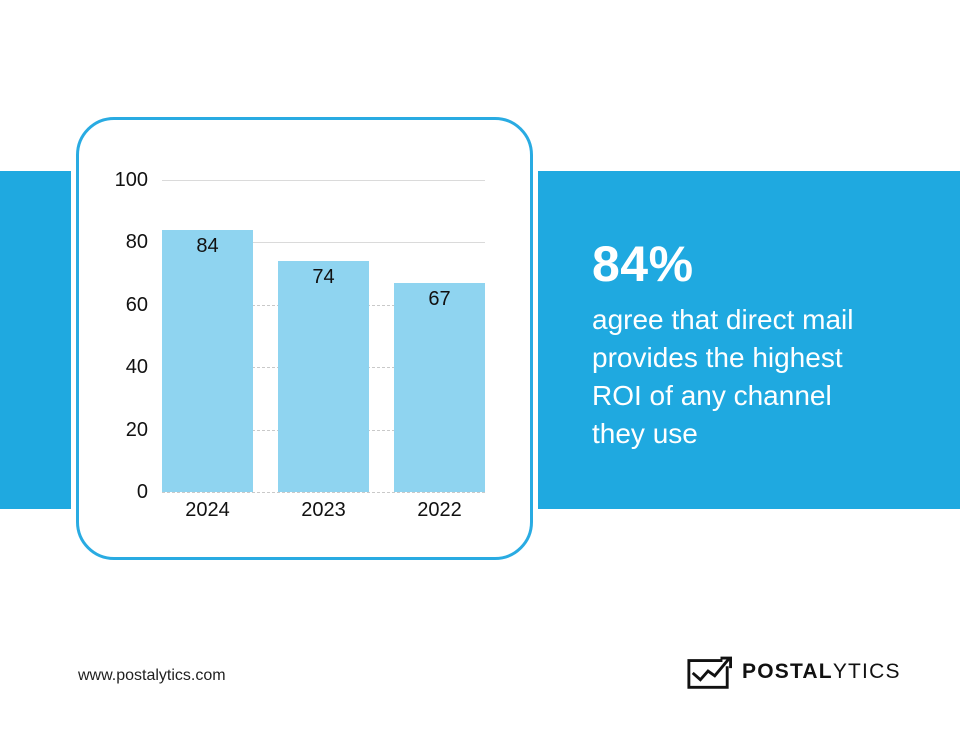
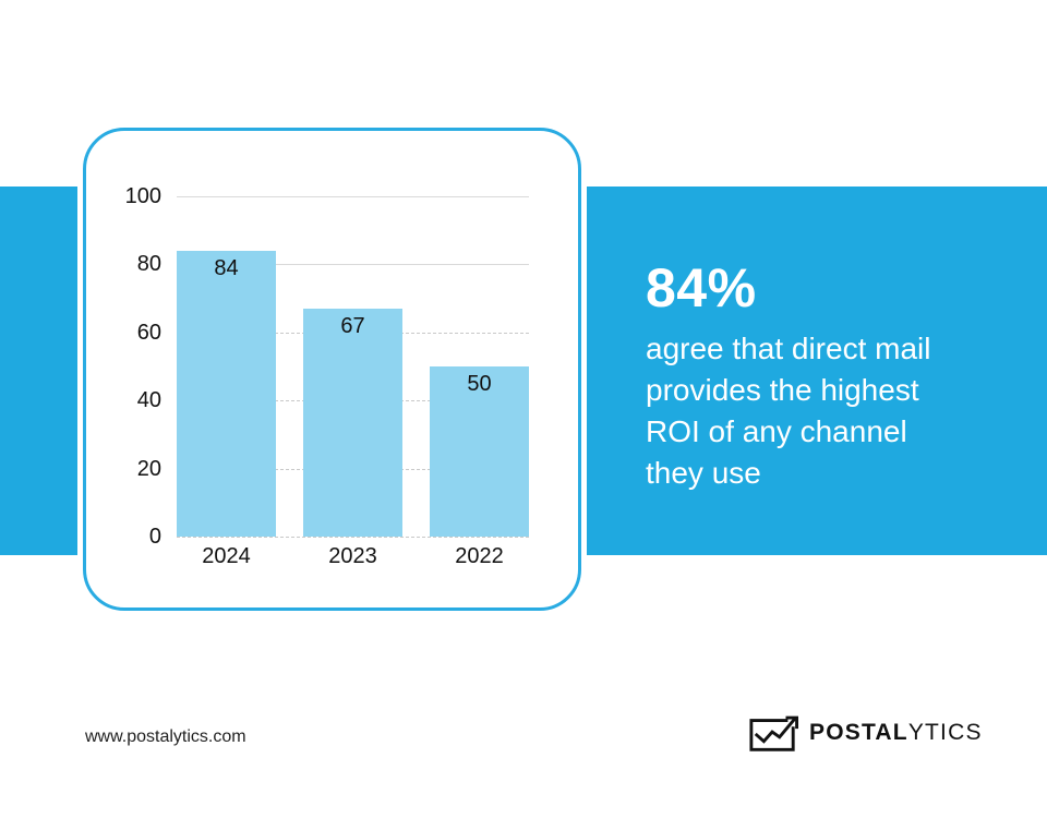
2023: 74 -> 67
2022: 67 -> 50
